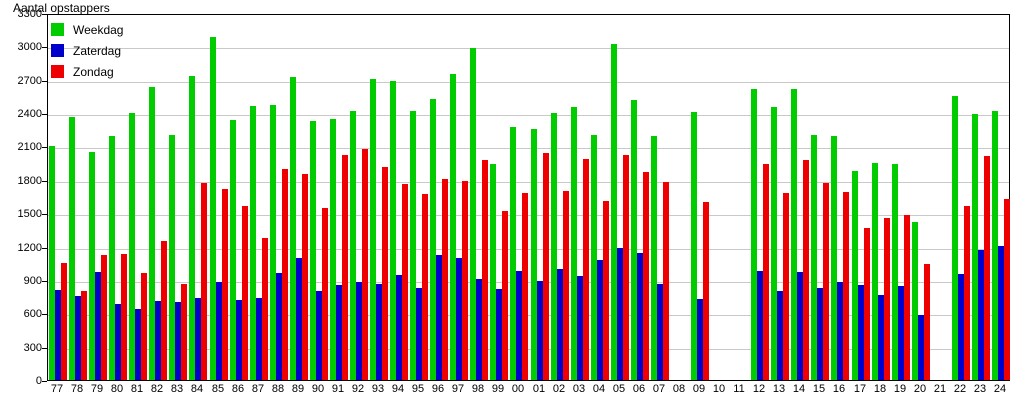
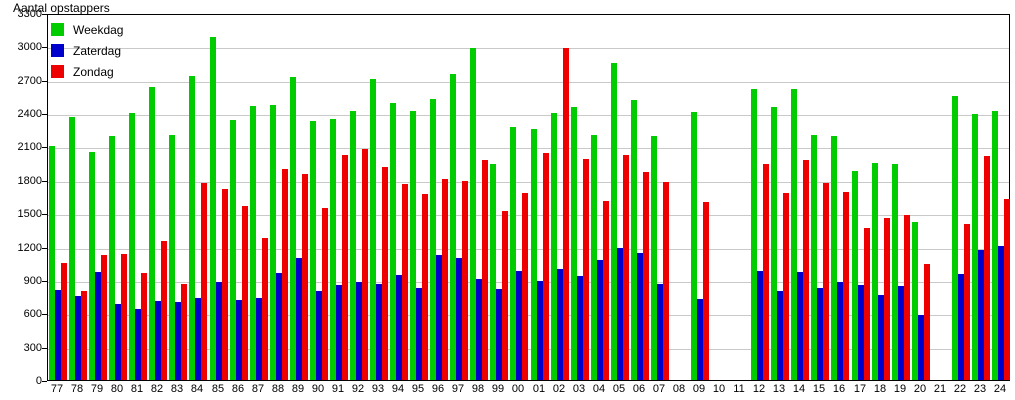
Weekdag/94: 2700 -> 2500
Zondag/02: 1710 -> 2990
Weekdag/05: 3030 -> 2860
Zondag/22: 1570 -> 1410
